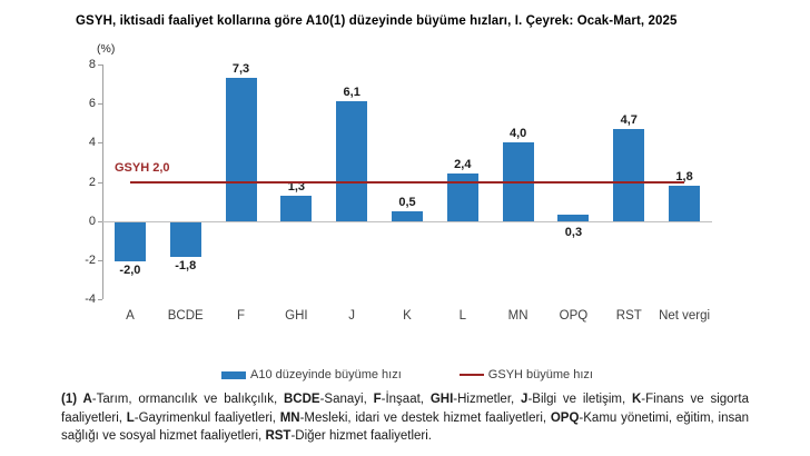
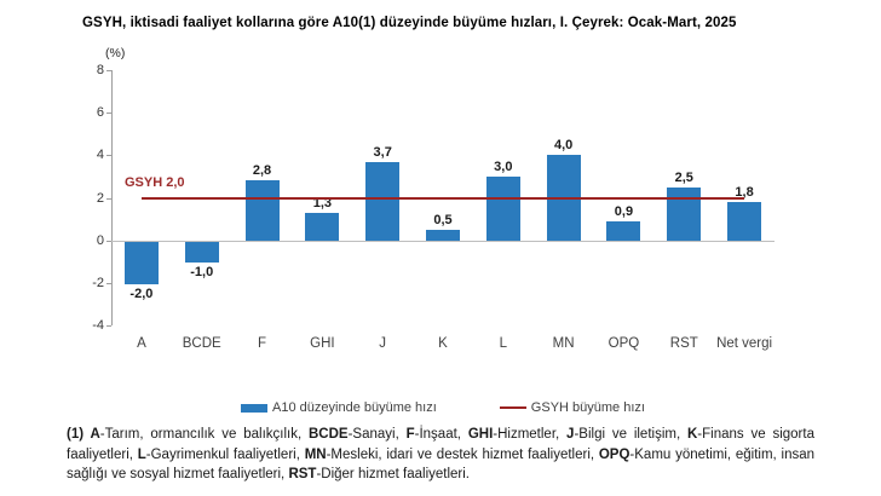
BCDE: -1,8 -> -1,0
F: 7,3 -> 2,8
J: 6,1 -> 3,7
L: 2,4 -> 3,0
OPQ: 0,3 -> 0,9
RST: 4,7 -> 2,5
